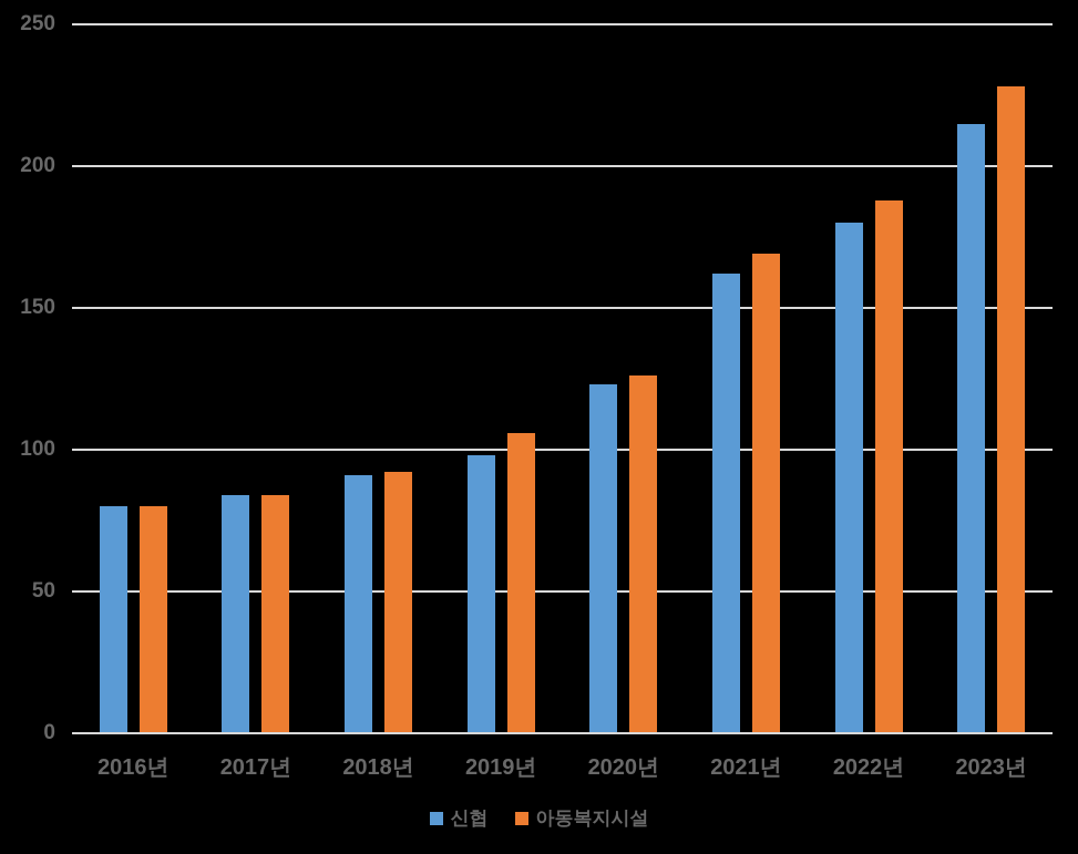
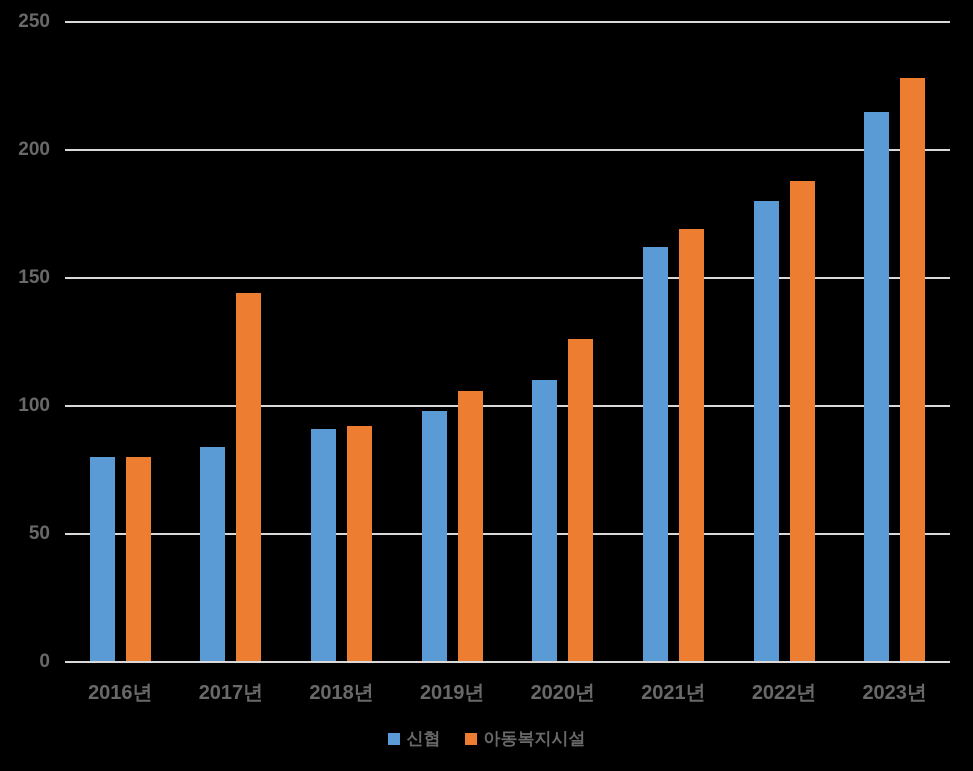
아동복지시설/2017년: 84 -> 144
신협/2020년: 123 -> 110
